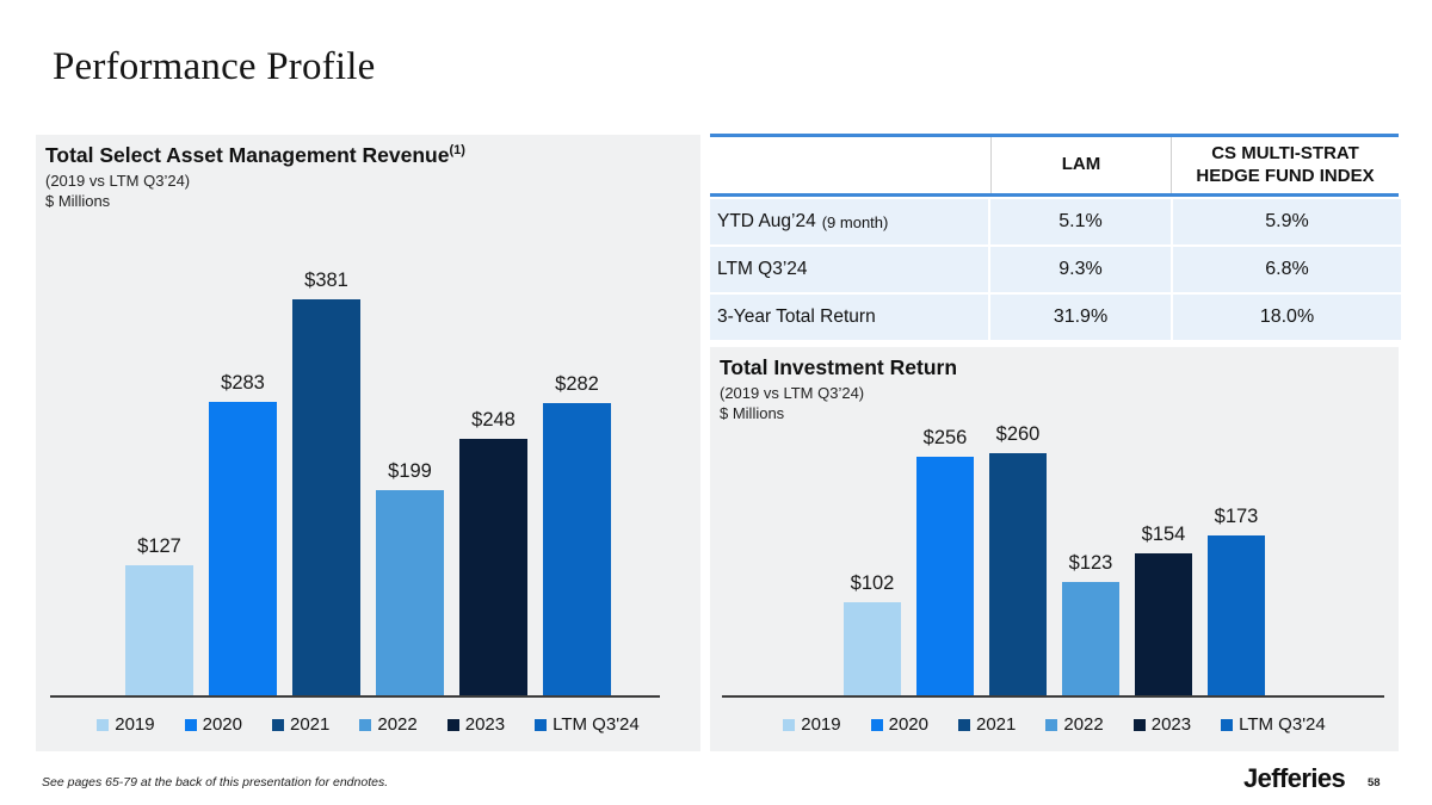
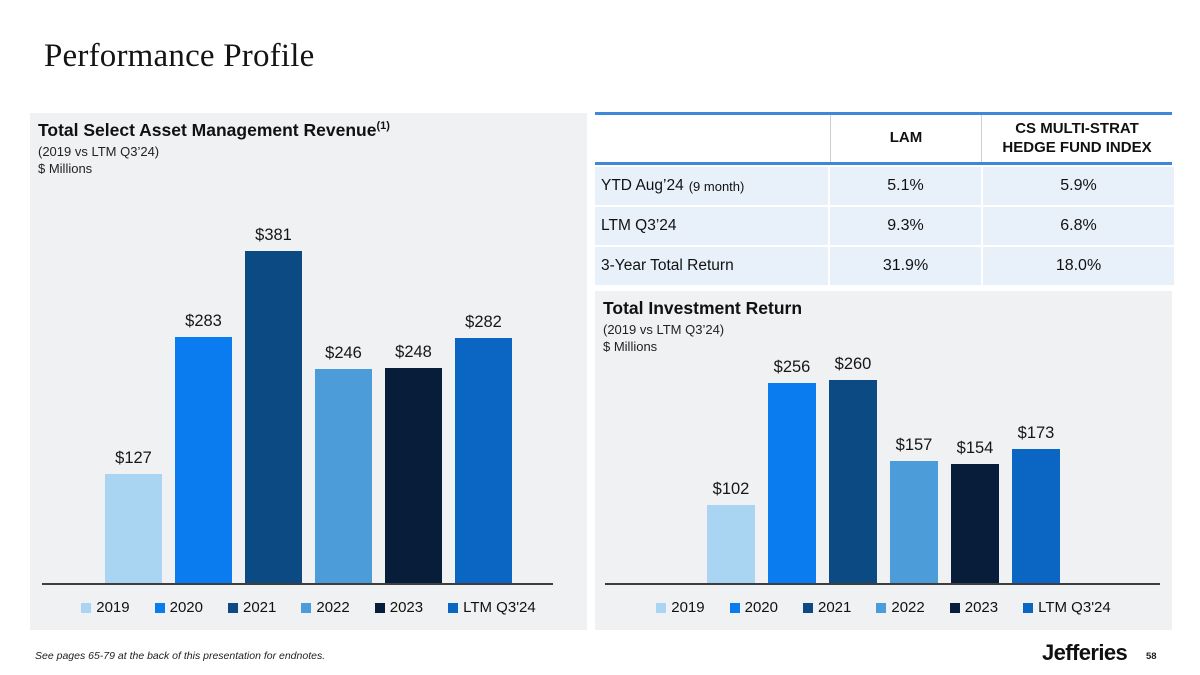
Total Select Asset Management Revenue/2022: $199 -> $246
Total Investment Return/2022: $123 -> $157
